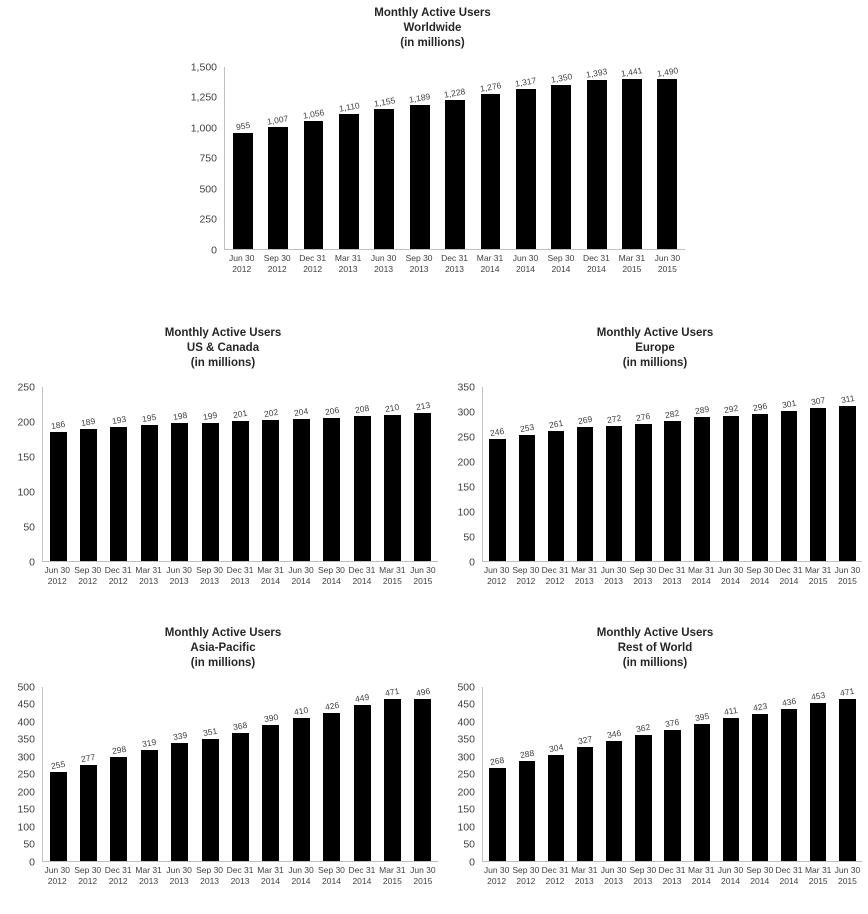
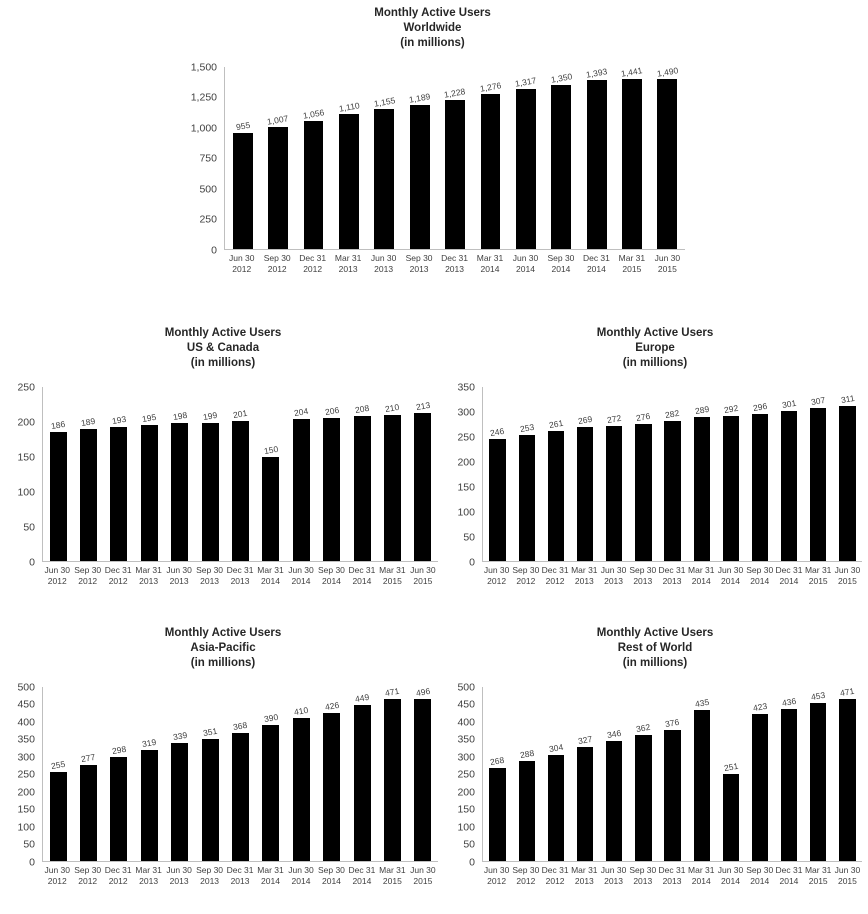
Monthly Active Users US & Canada (in millions)/Mar 31 2014: 202 -> 150
Monthly Active Users Rest of World (in millions)/Mar 31 2014: 395 -> 435
Monthly Active Users Rest of World (in millions)/Jun 30 2014: 411 -> 251
